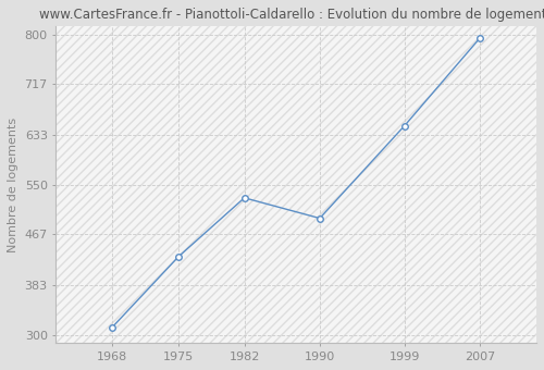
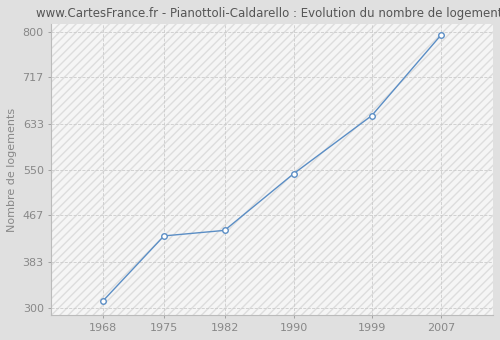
1982: 528 -> 440
1990: 494 -> 543
